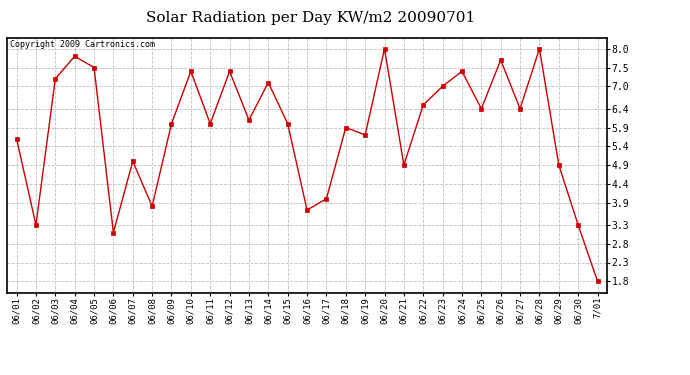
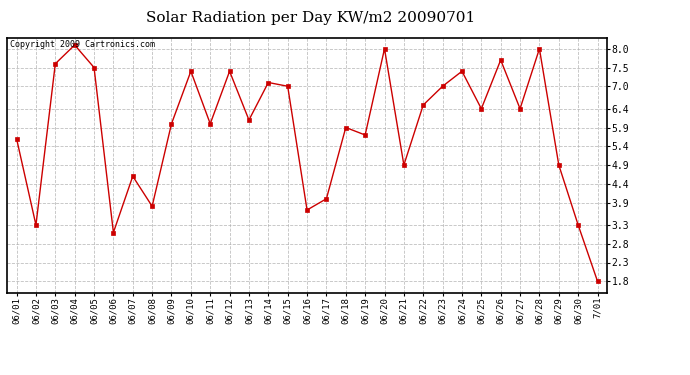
06/03: 7.2 -> 7.6
06/04: 7.8 -> 8.1
06/07: 5.0 -> 4.6
06/15: 6.0 -> 7.0
